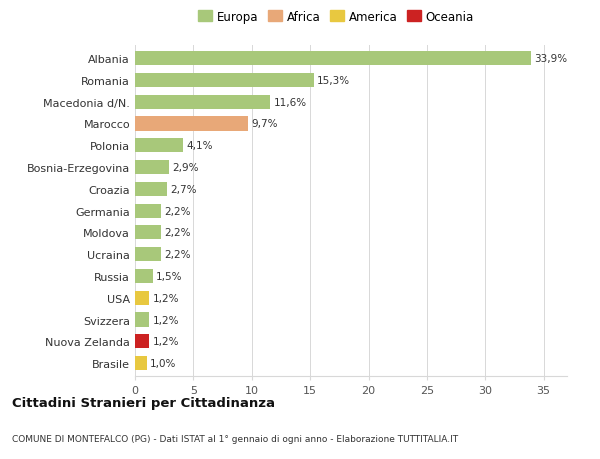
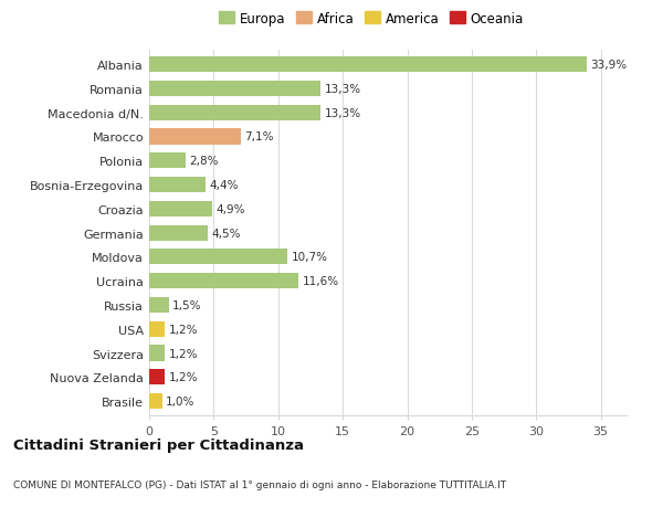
Romania: 15,3% -> 13,3%
Macedonia d/N.: 11,6% -> 13,3%
Marocco: 9,7% -> 7,1%
Polonia: 4,1% -> 2,8%
Bosnia-Erzegovina: 2,9% -> 4,4%
Croazia: 2,7% -> 4,9%
Germania: 2,2% -> 4,5%
Moldova: 2,2% -> 10,7%
Ucraina: 2,2% -> 11,6%
